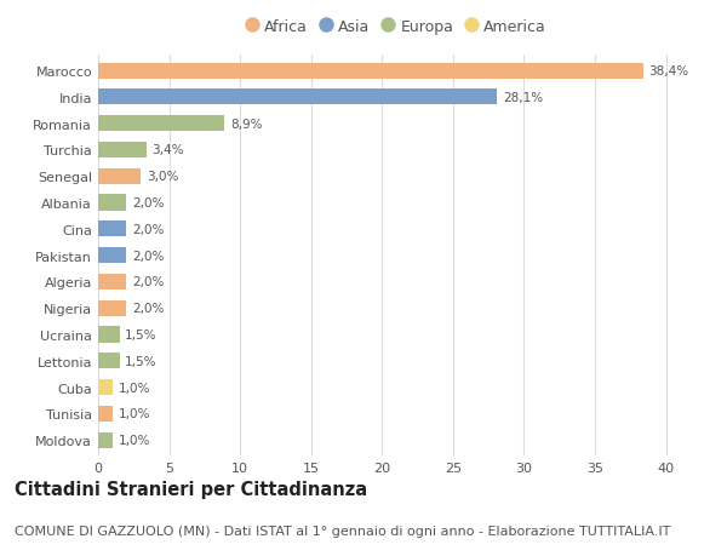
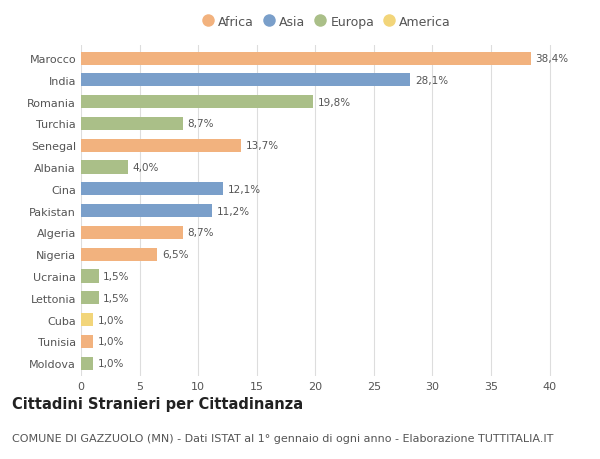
Romania: 8,9% -> 19,8%
Turchia: 3,4% -> 8,7%
Senegal: 3,0% -> 13,7%
Albania: 2,0% -> 4,0%
Cina: 2,0% -> 12,1%
Pakistan: 2,0% -> 11,2%
Algeria: 2,0% -> 8,7%
Nigeria: 2,0% -> 6,5%
